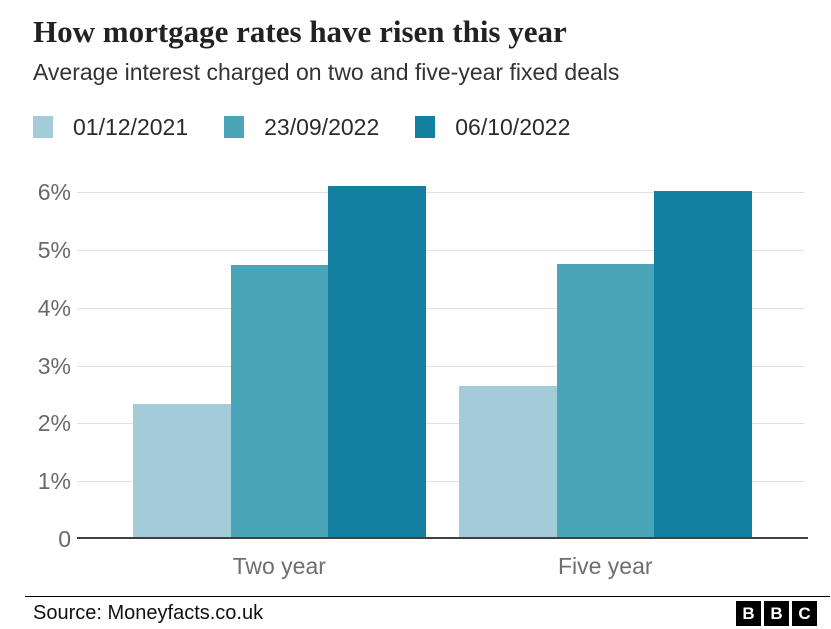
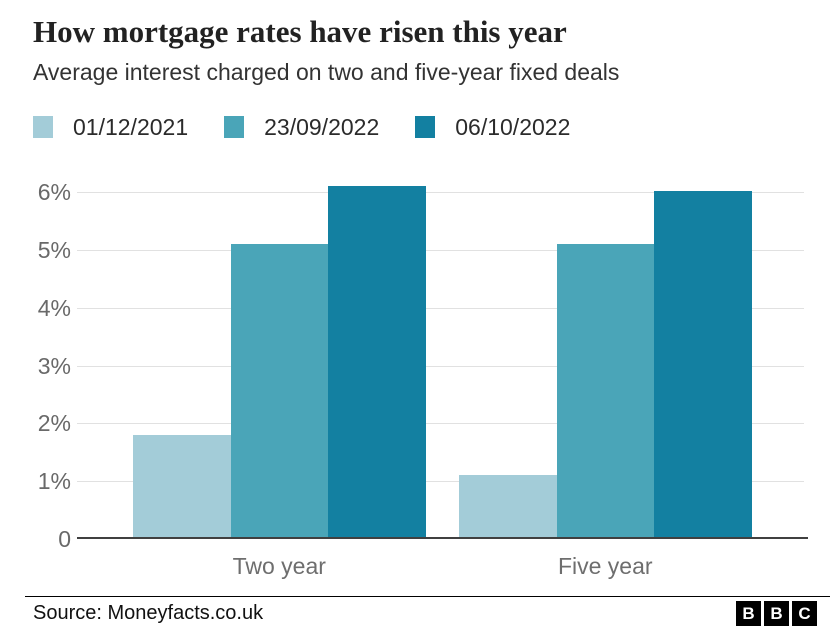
01/12/2021/Two year: 2.3% -> 1.8%
23/09/2022/Two year: 4.7% -> 5.1%
01/12/2021/Five year: 2.6% -> 1.1%
23/09/2022/Five year: 4.8% -> 5.1%
